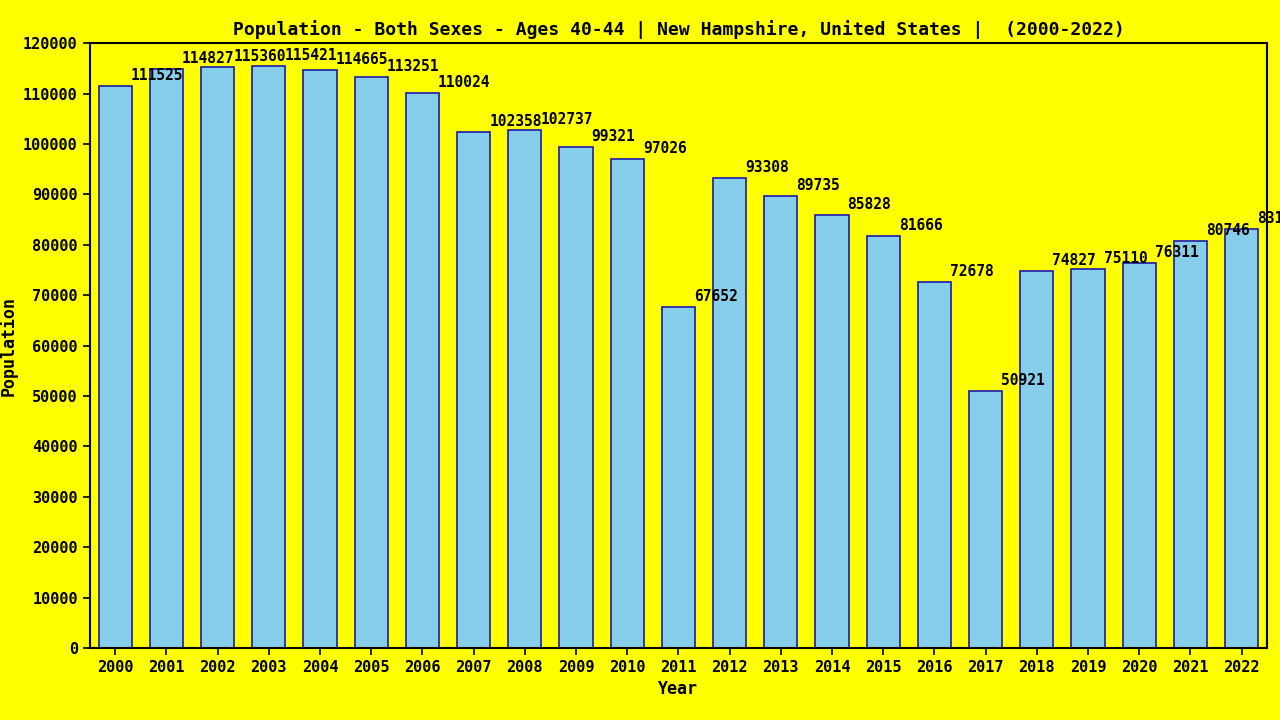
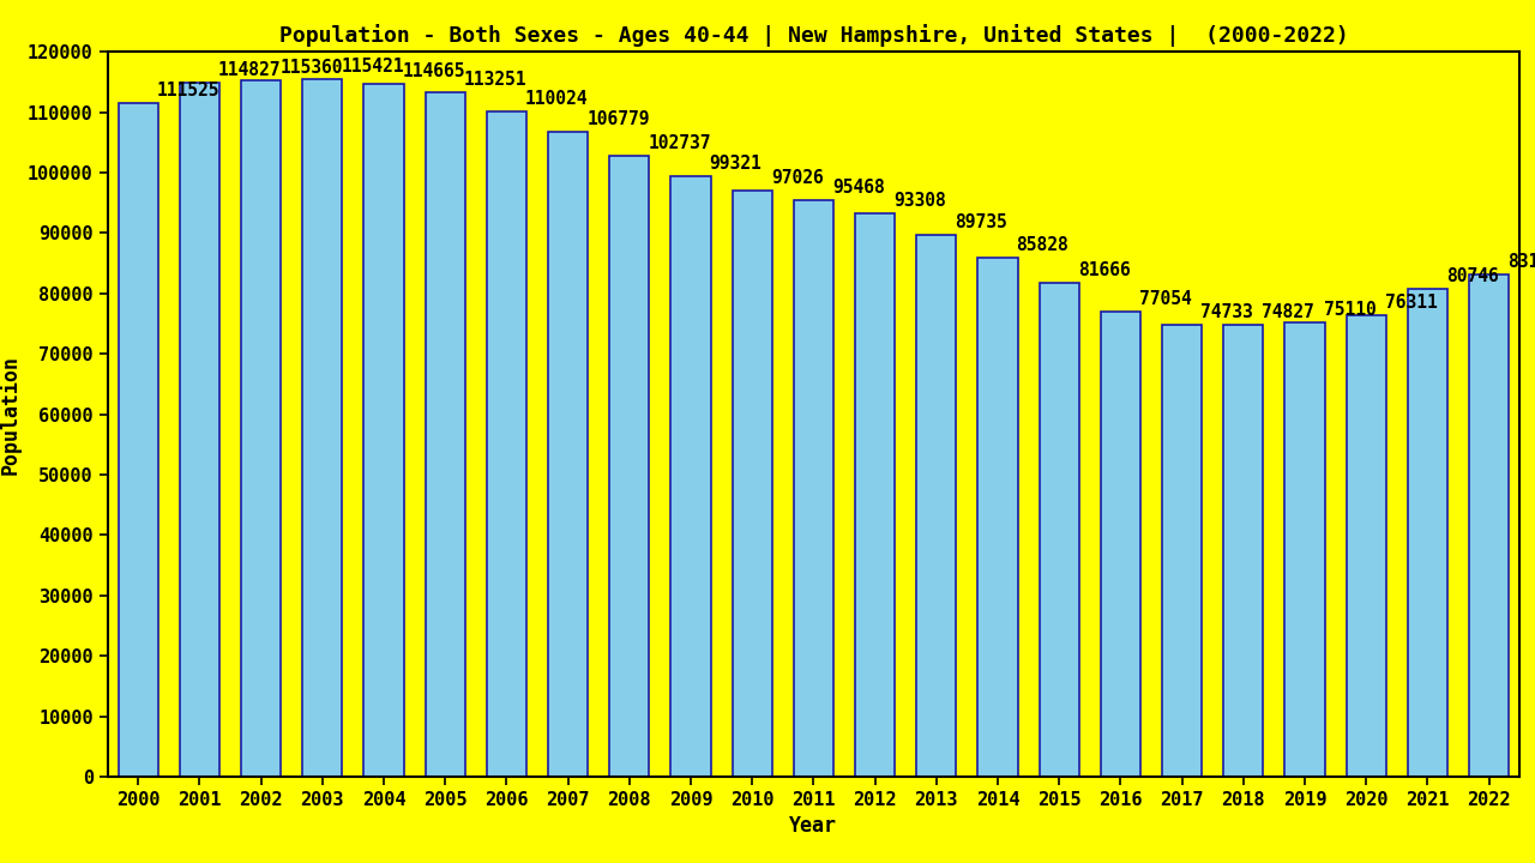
2007: 102358 -> 106779
2011: 67652 -> 95468
2016: 72678 -> 77054
2017: 50921 -> 74733
